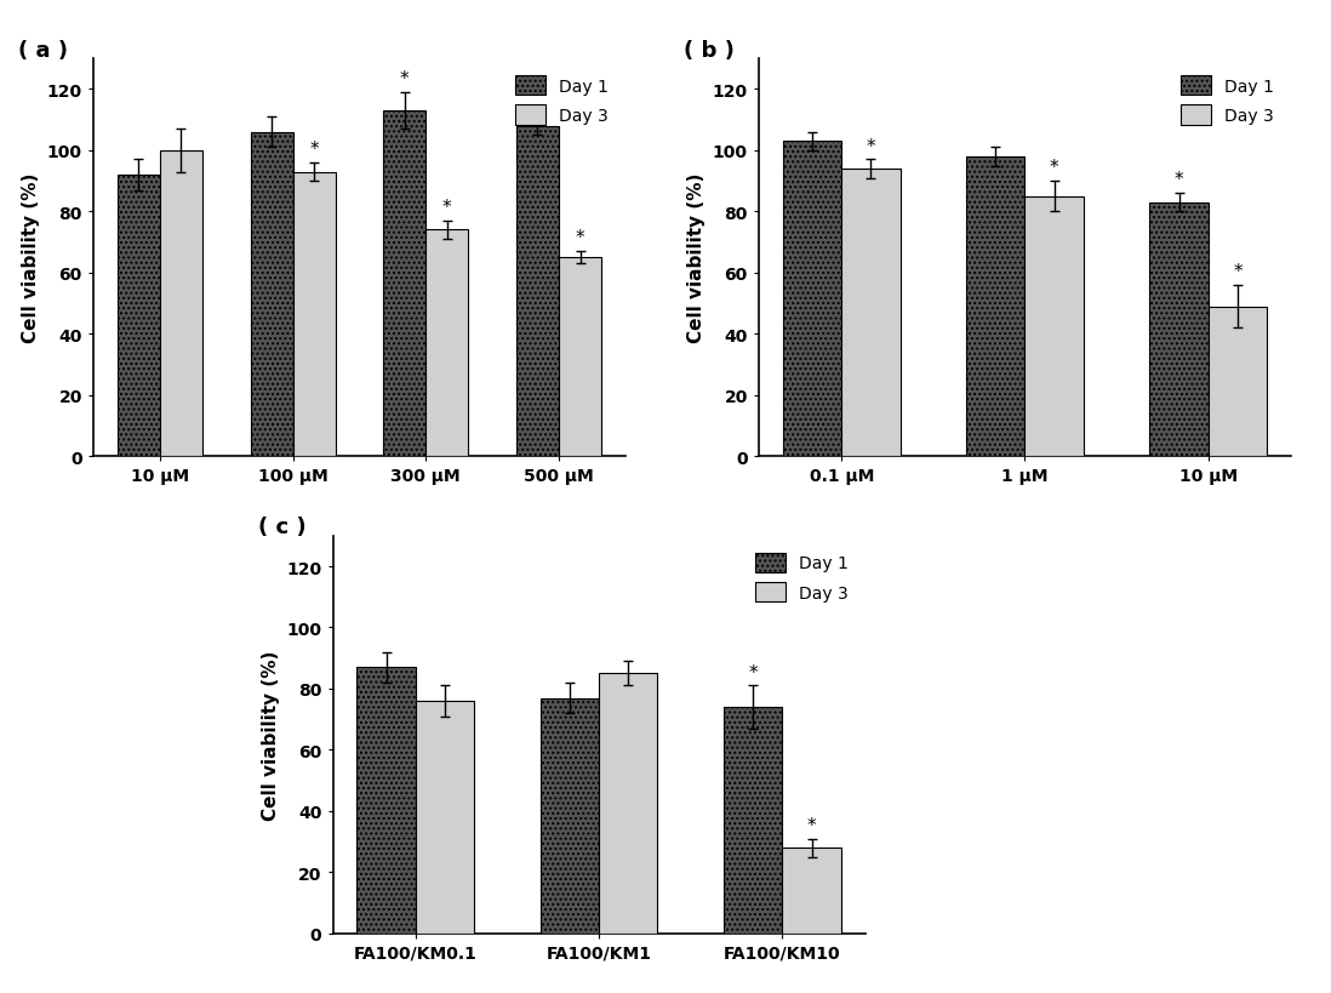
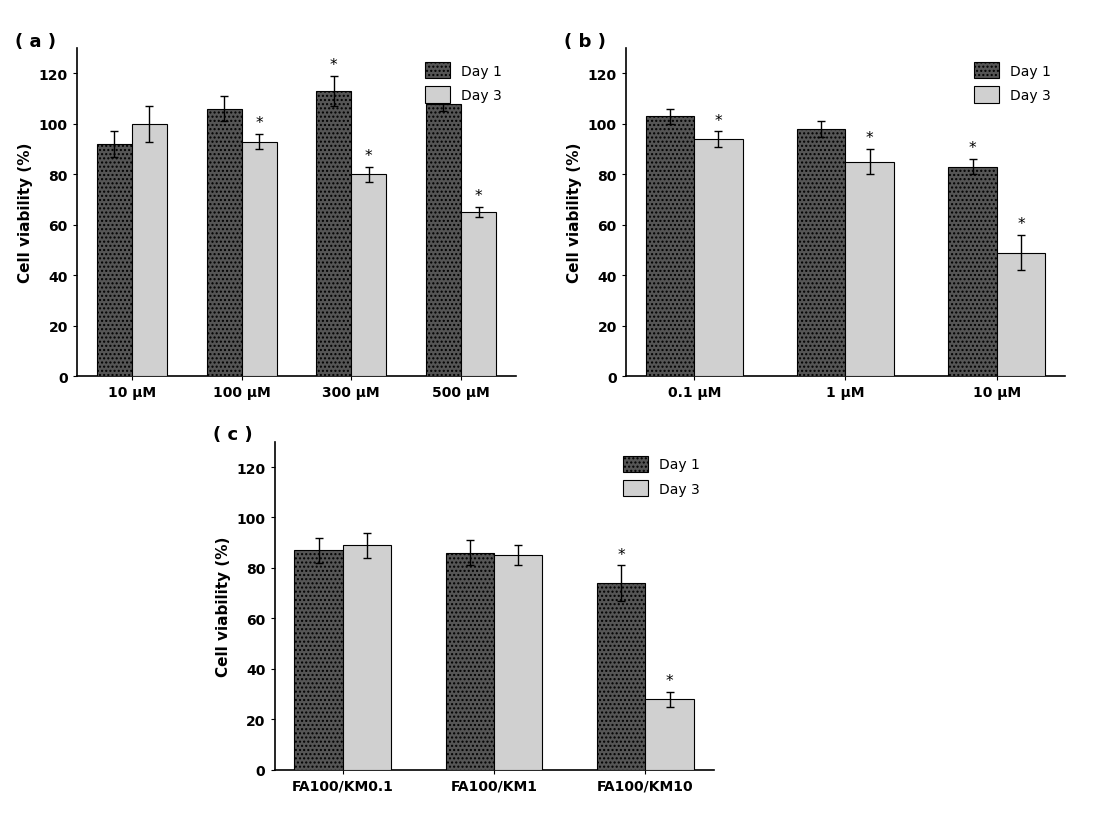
Day 3/300 μM: 74 -> 80
Day 3/FA100/KM0.1: 76 -> 89
Day 1/FA100/KM1: 77 -> 86
